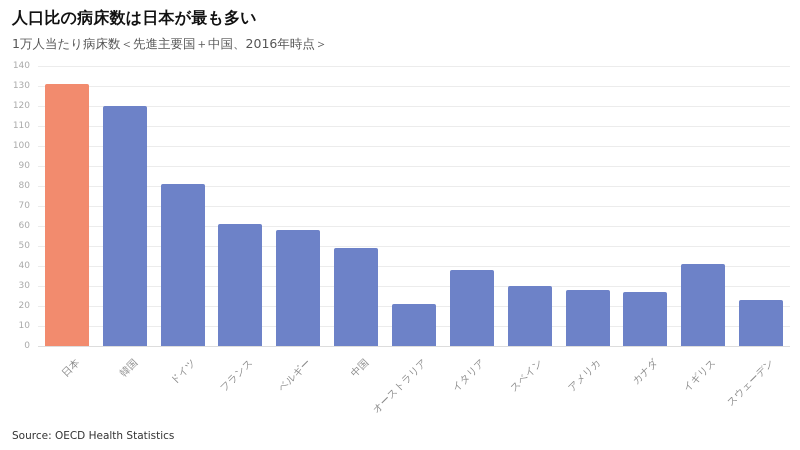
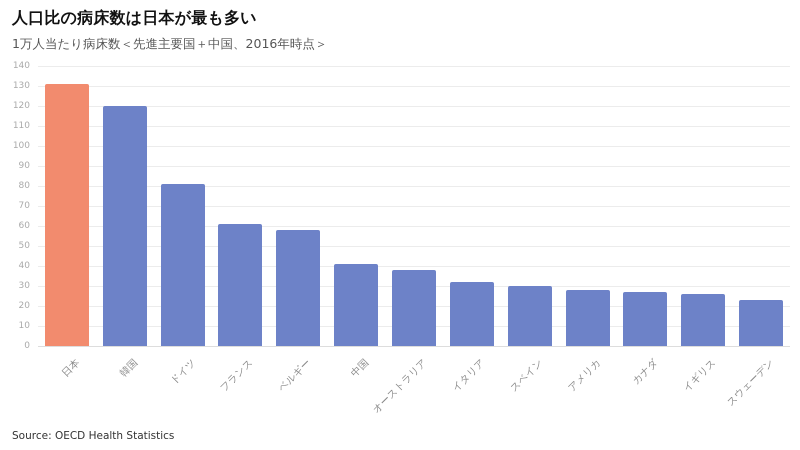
中国: 49 -> 41
オーストラリア: 21 -> 38
イタリア: 38 -> 32
イギリス: 41 -> 26
